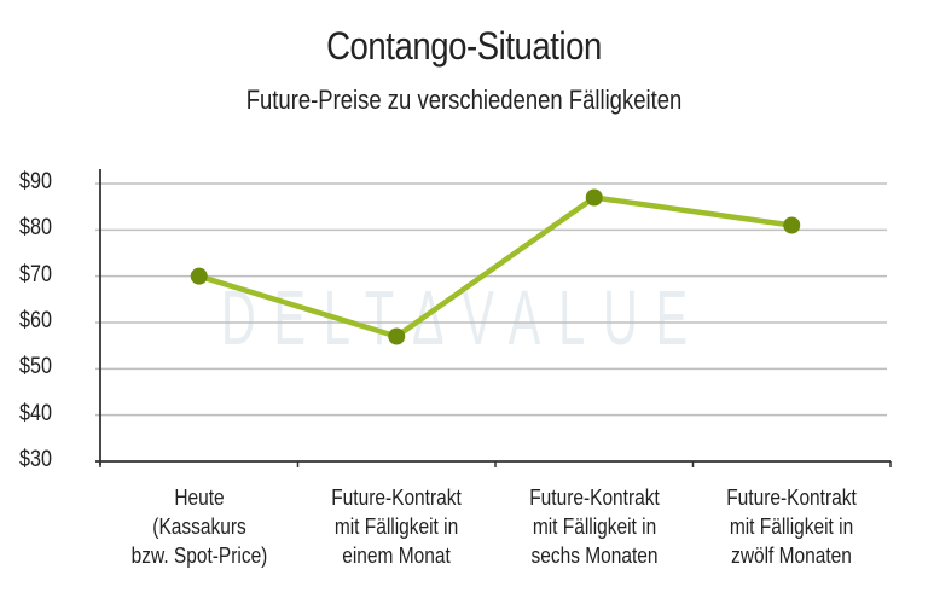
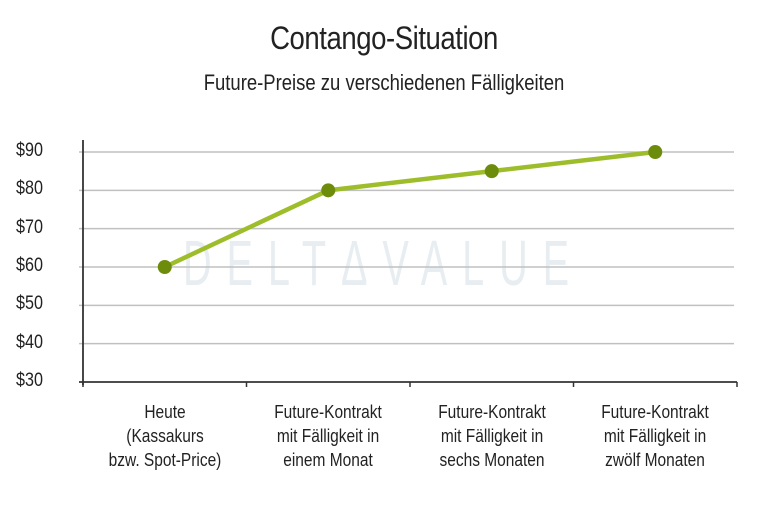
Heute (Kassakurs bzw. Spot-Price): $70 -> $60
Future-Kontrakt mit Fälligkeit in einem Monat: $57 -> $80
Future-Kontrakt mit Fälligkeit in sechs Monaten: $87 -> $85
Future-Kontrakt mit Fälligkeit in zwölf Monaten: $81 -> $90
